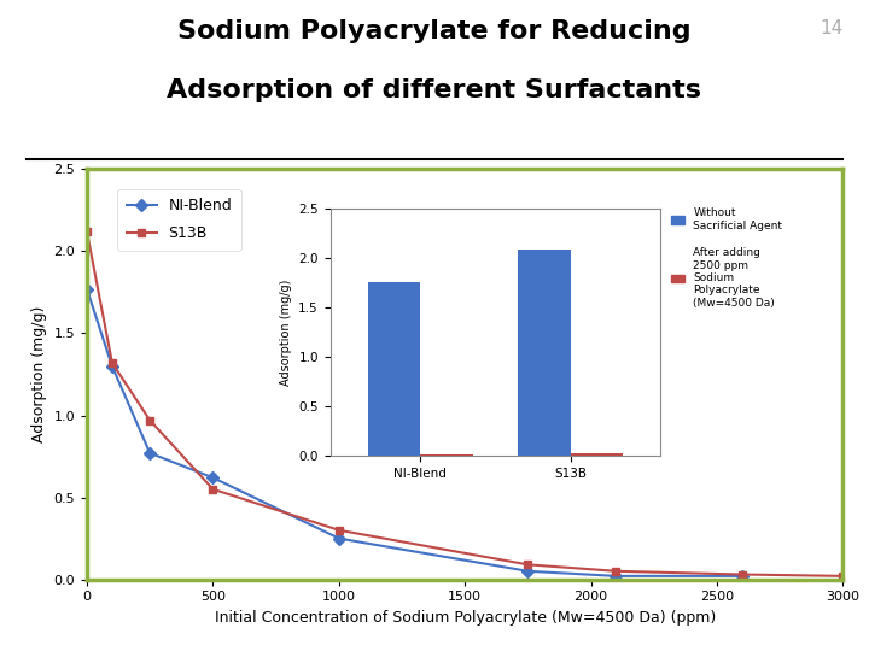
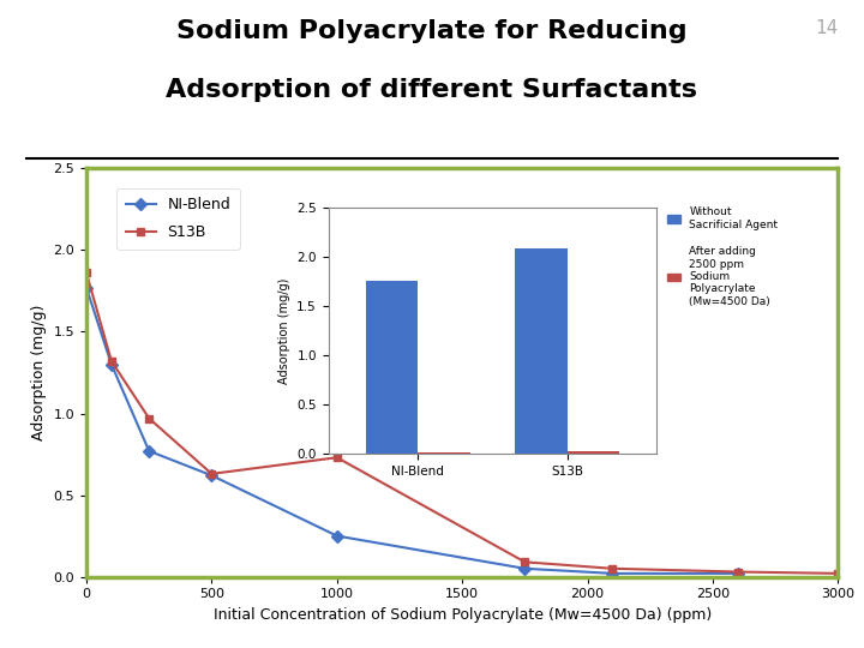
S13B/0: 2.12 -> 1.86
S13B/500: 0.55 -> 0.63
S13B/1000: 0.30 -> 0.73
